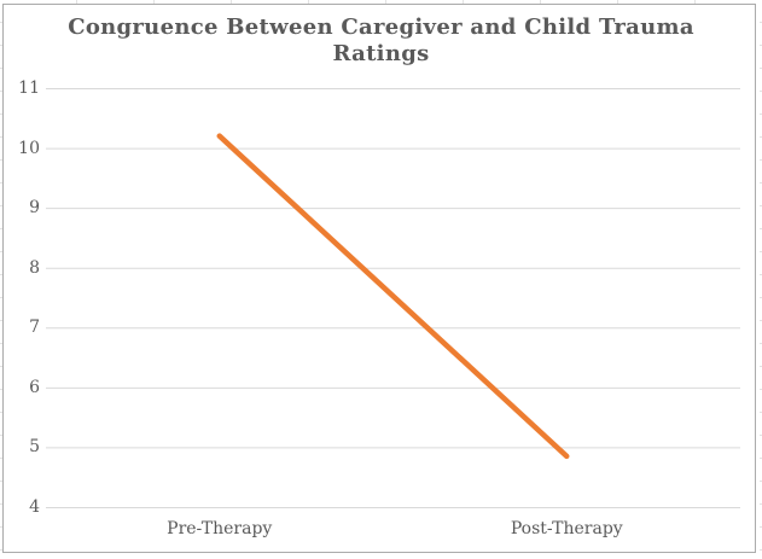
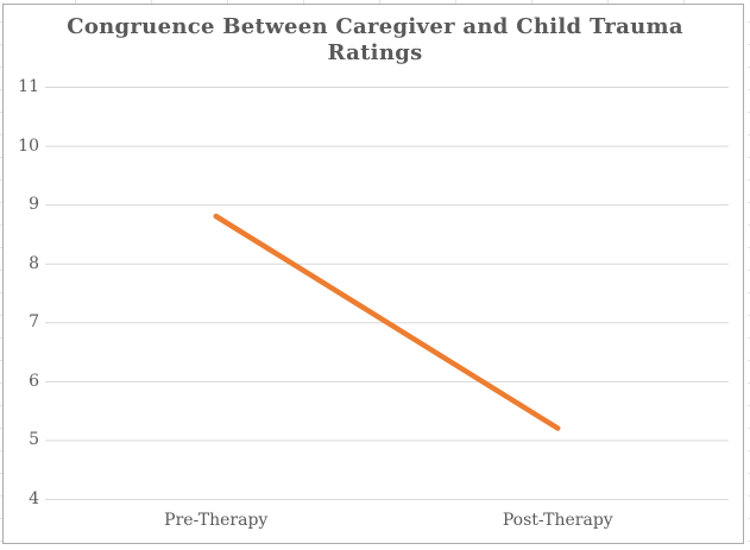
Pre-Therapy: 10.2 -> 8.8
Post-Therapy: 4.8 -> 5.2
